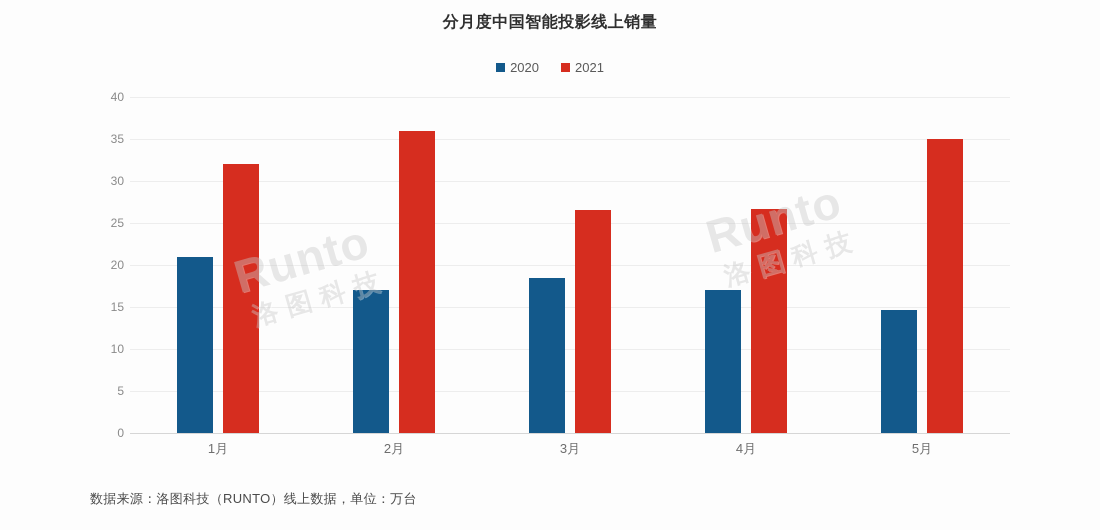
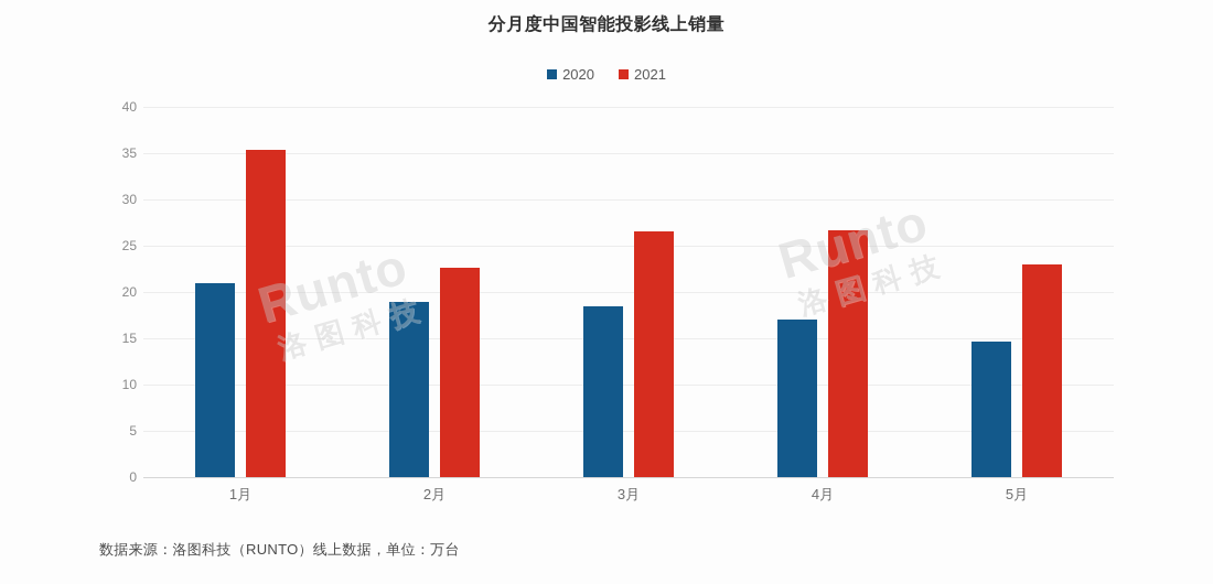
2021/1月: 32 -> 35
2020/2月: 17 -> 19
2021/2月: 36 -> 23
2021/5月: 35 -> 23
